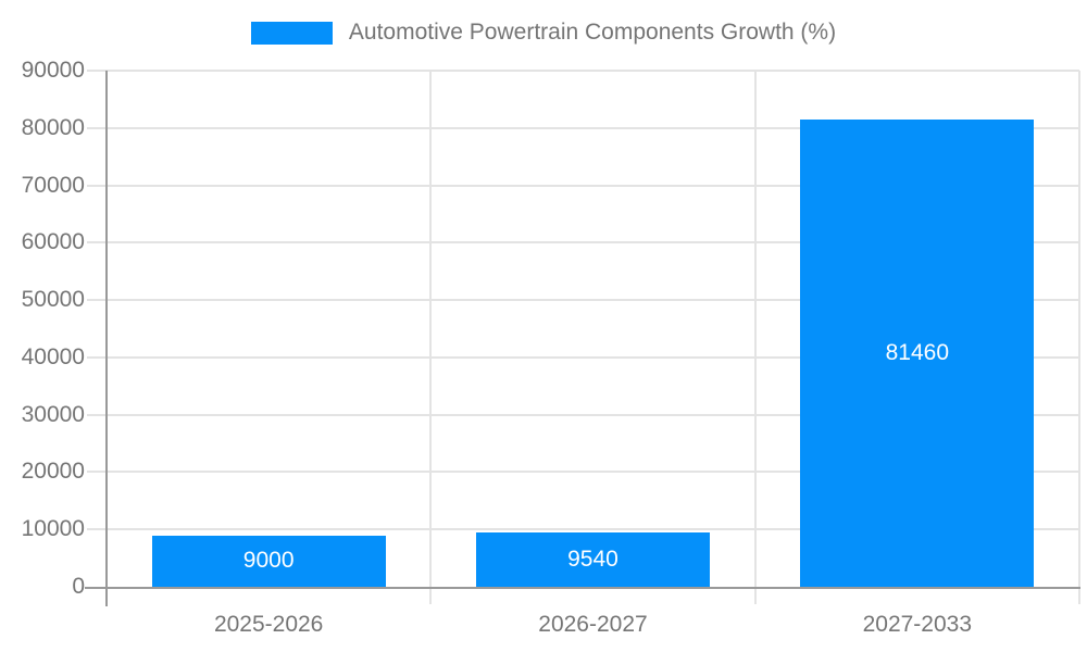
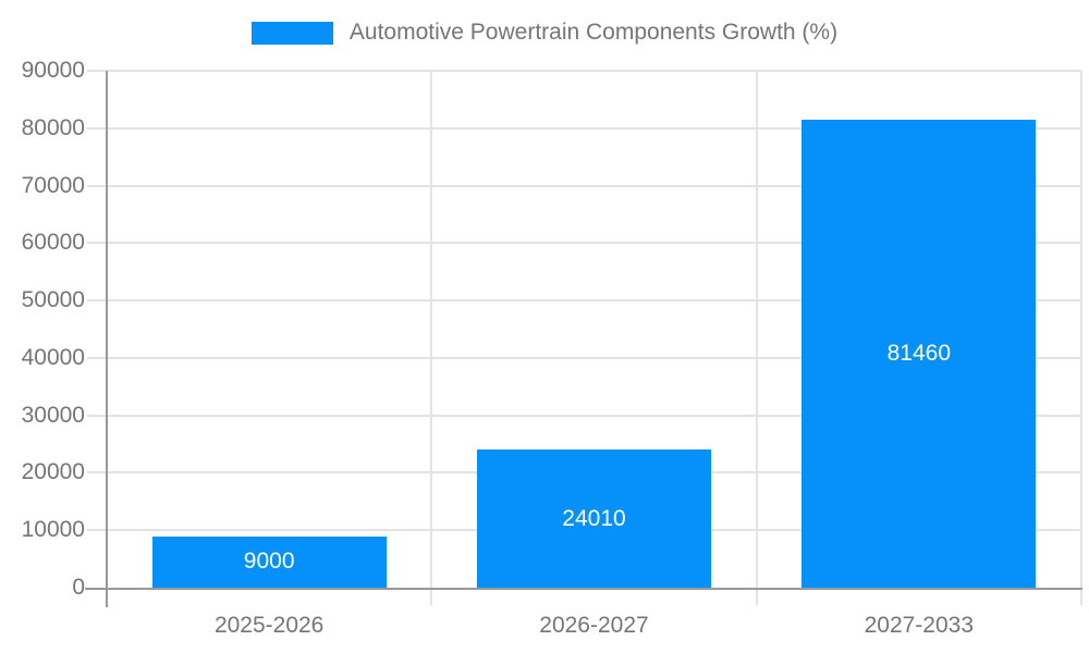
2026-2027: 9540 -> 24010
